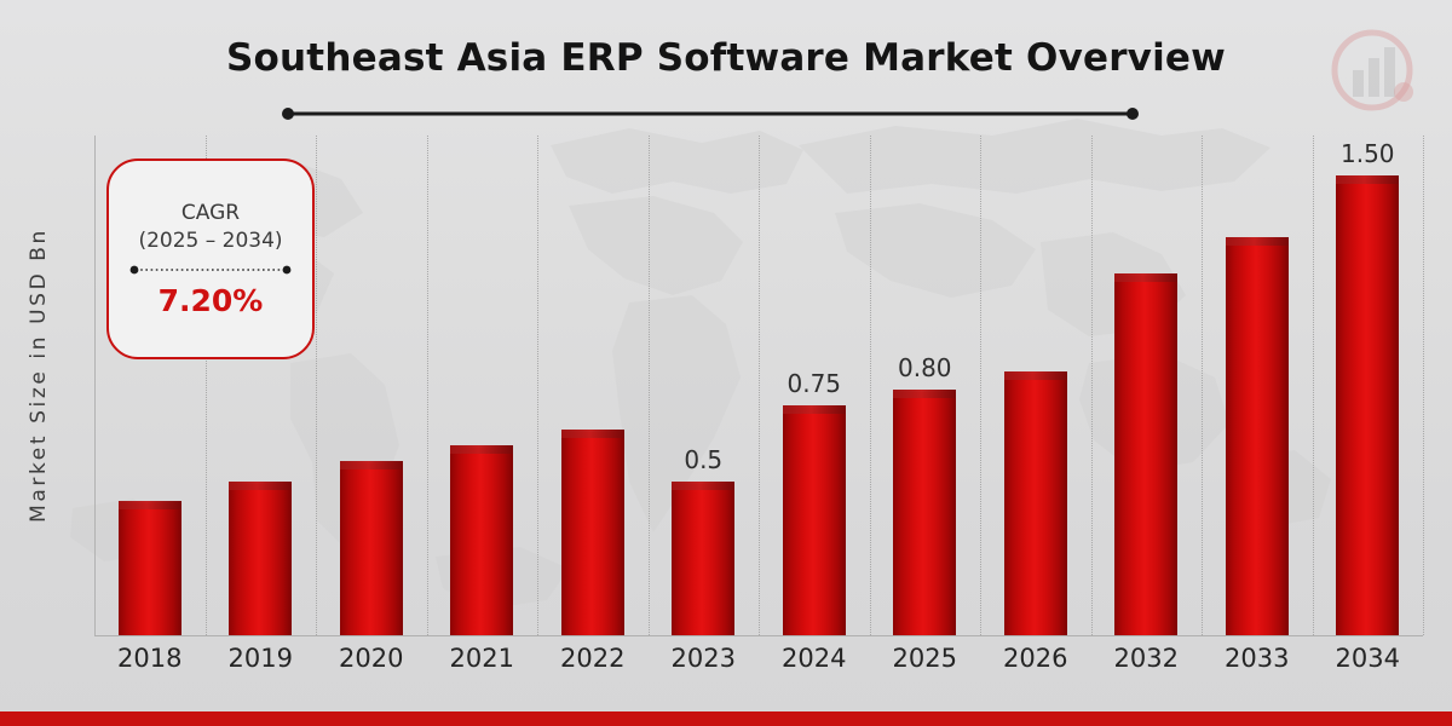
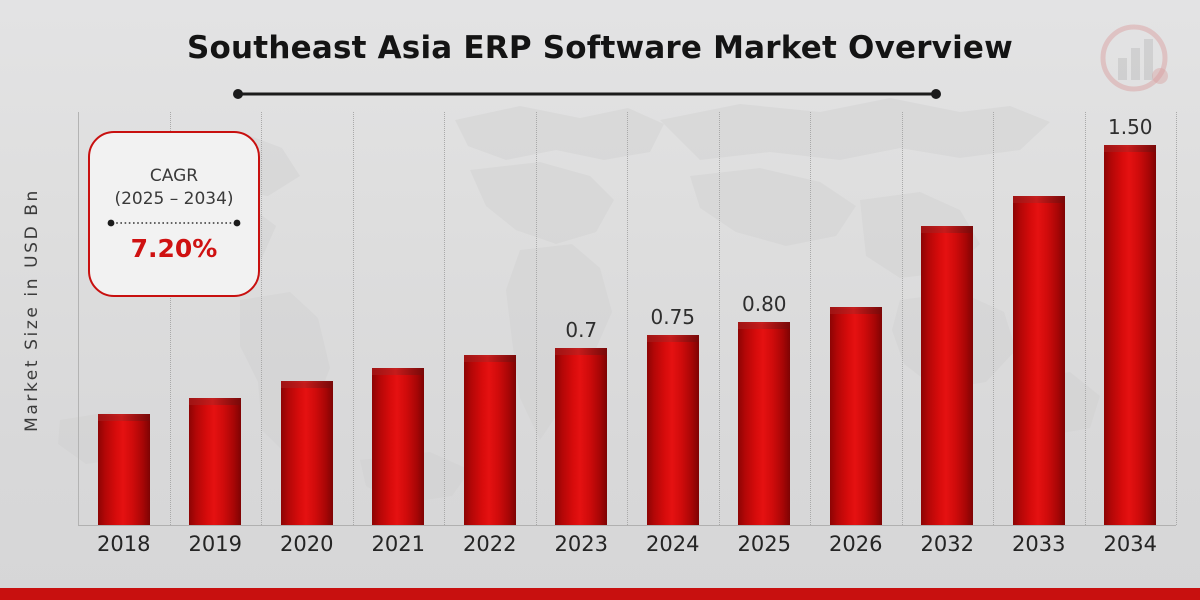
2023: 0.5 -> 0.7
